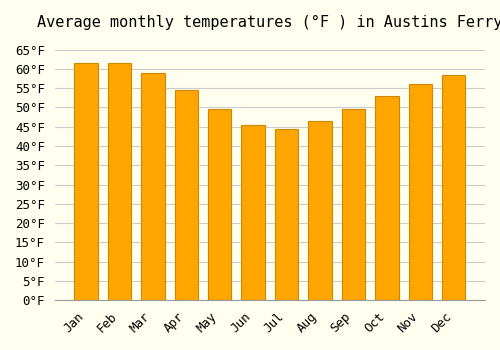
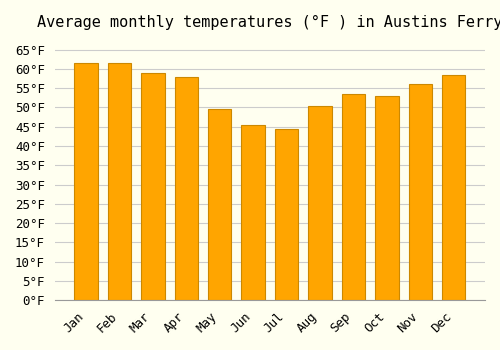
Apr: 54.5°F -> 58.0°F
Aug: 46.5°F -> 50.5°F
Sep: 49.5°F -> 53.5°F
